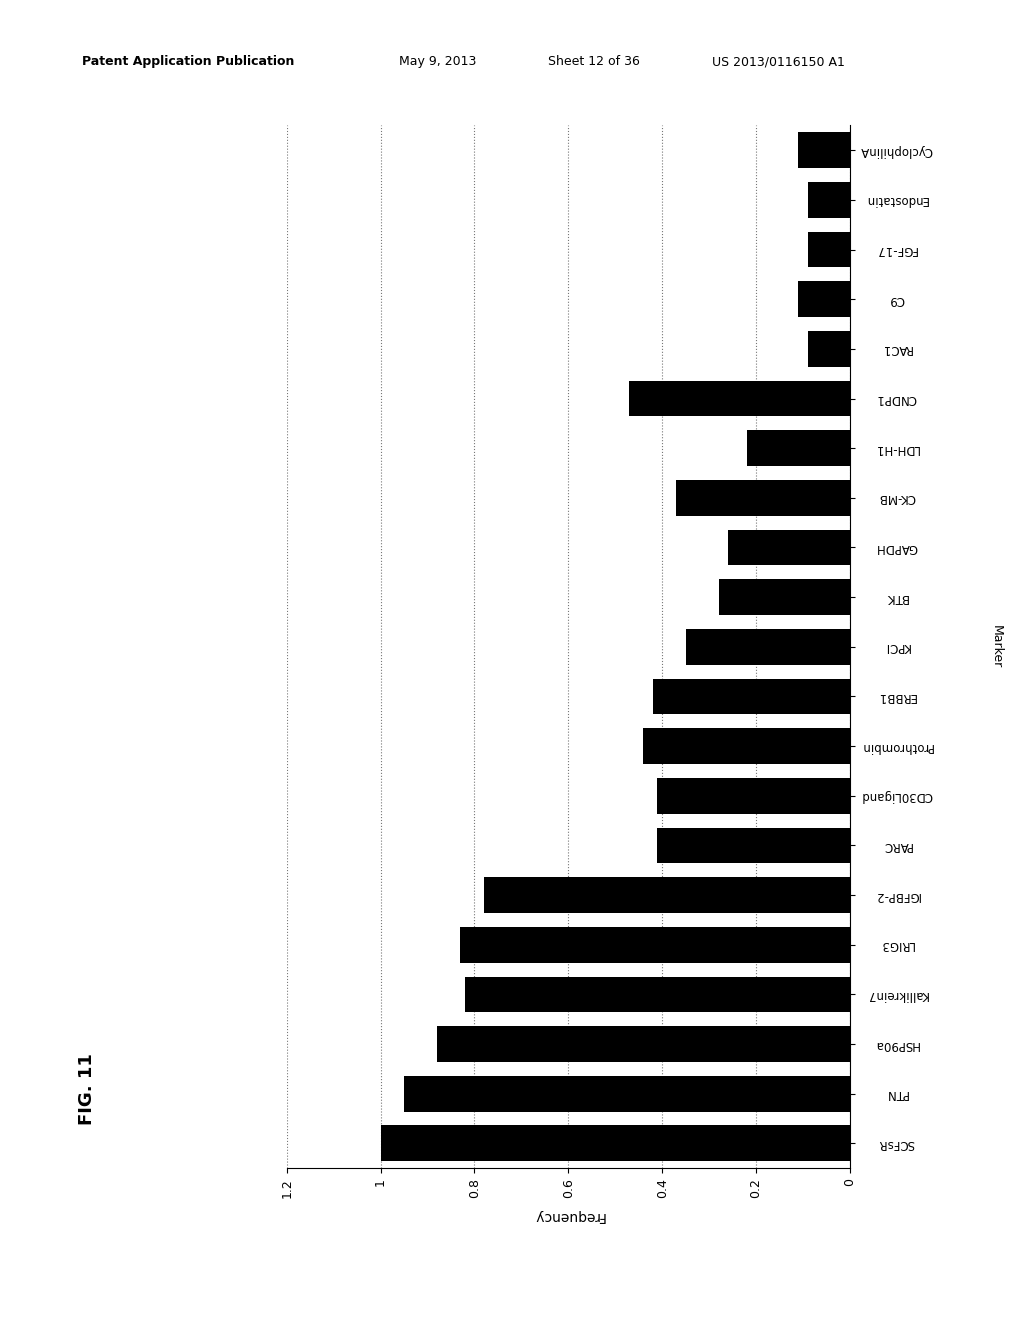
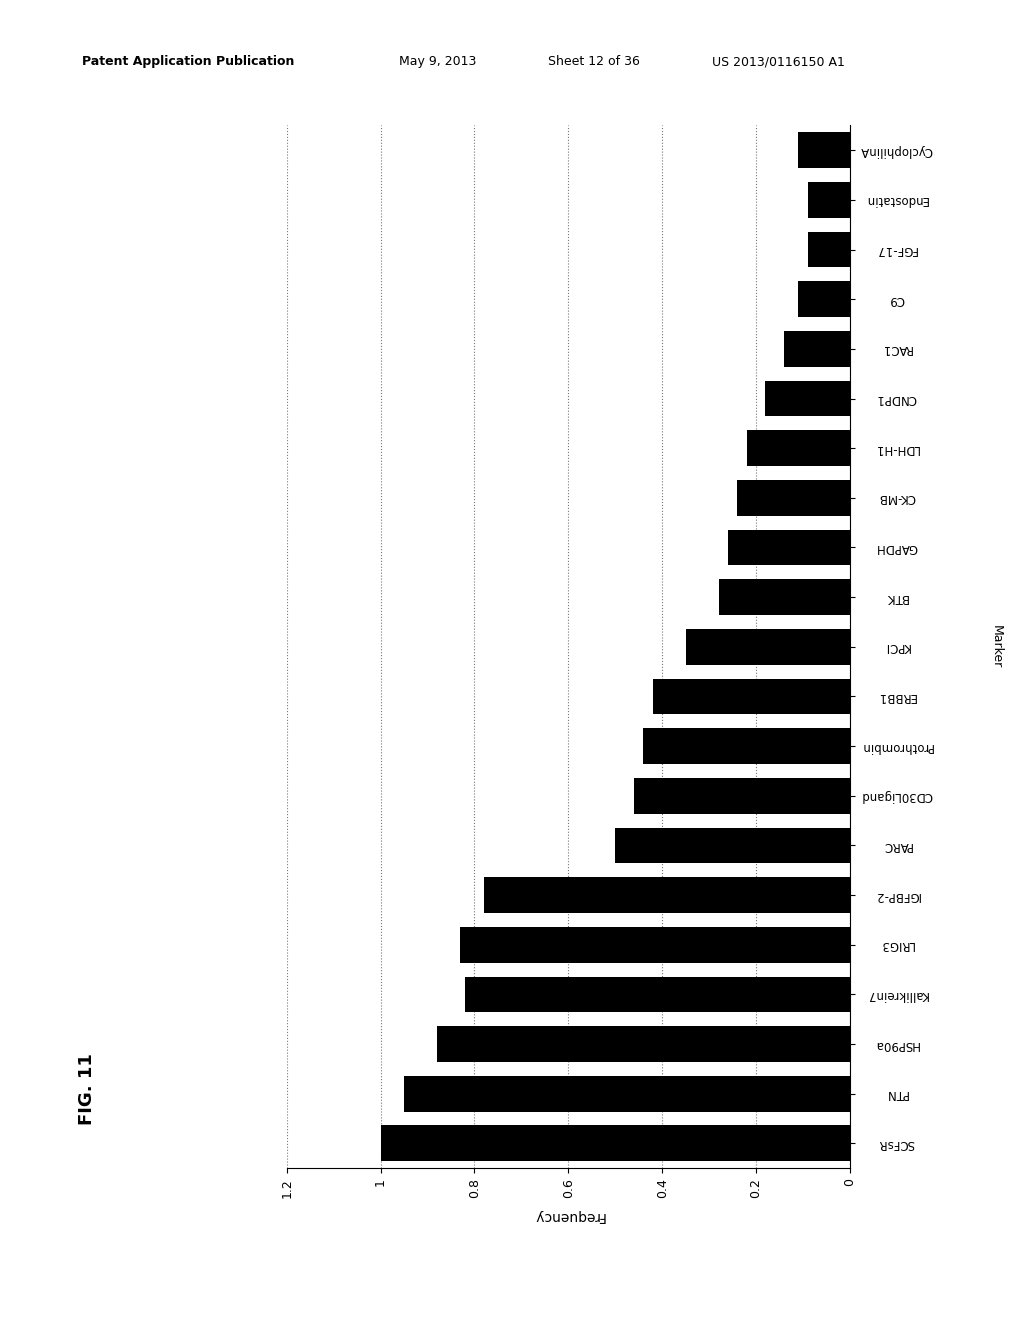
RAC1: 0.09 -> 0.14
CNDP1: 0.47 -> 0.18
CK-MB: 0.37 -> 0.24
CD30Ligand: 0.41 -> 0.46
PARC: 0.41 -> 0.50
